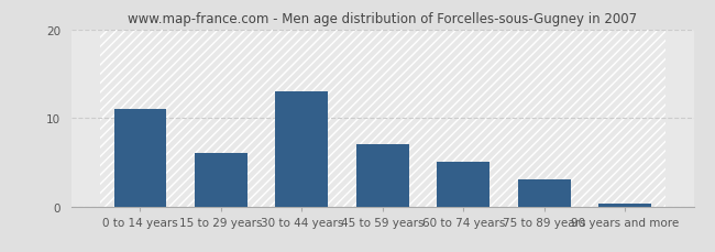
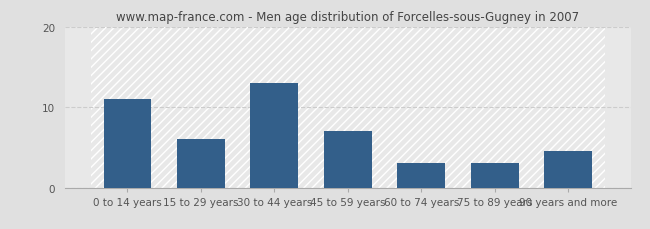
60 to 74 years: 5.0 -> 3.0
90 years and more: 0.3 -> 4.6
